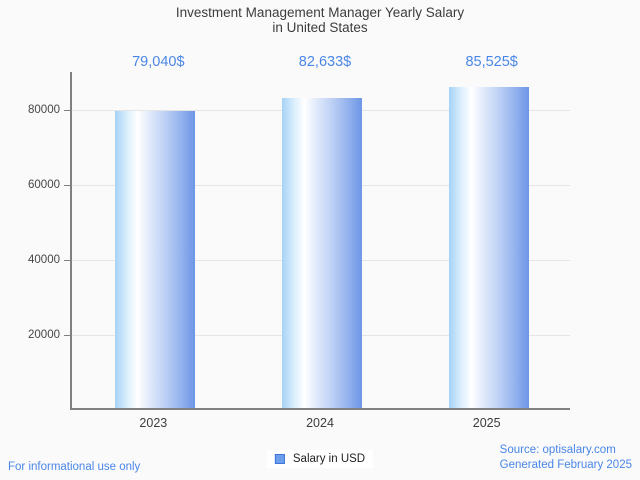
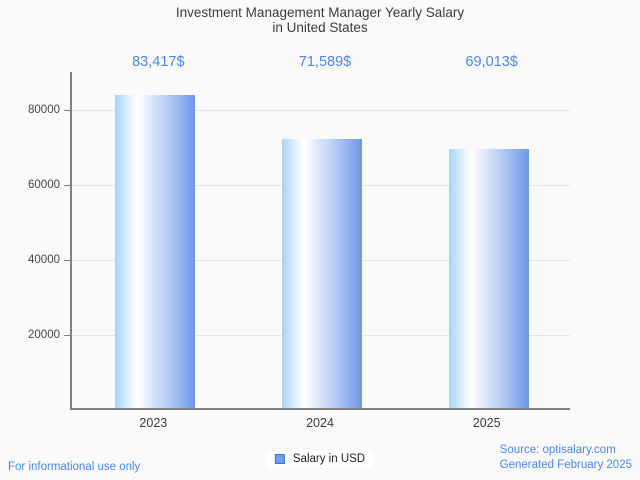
2023: 79,040 -> 83,417
2024: 82,633 -> 71,589
2025: 85,525 -> 69,013
